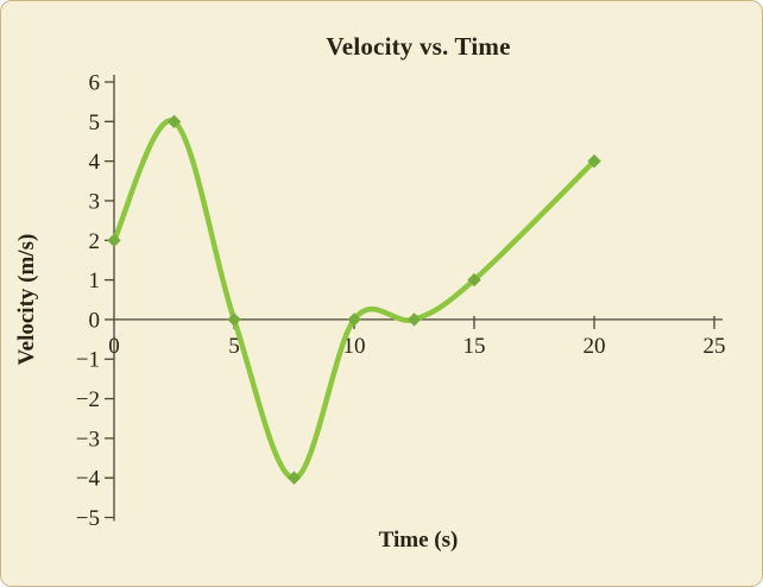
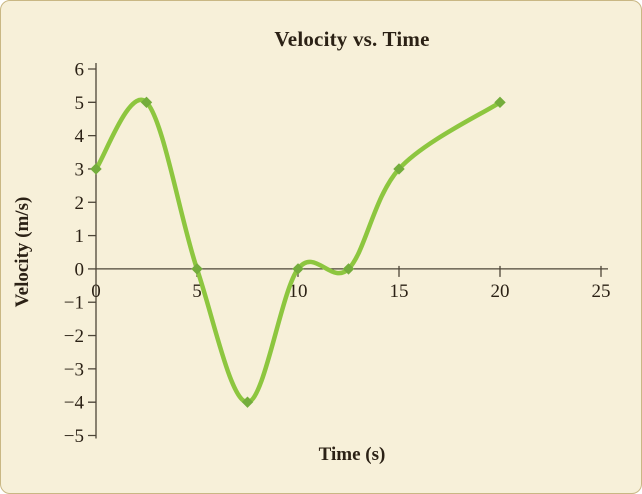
0: 2 -> 3
15: 1 -> 3
20: 4 -> 5
